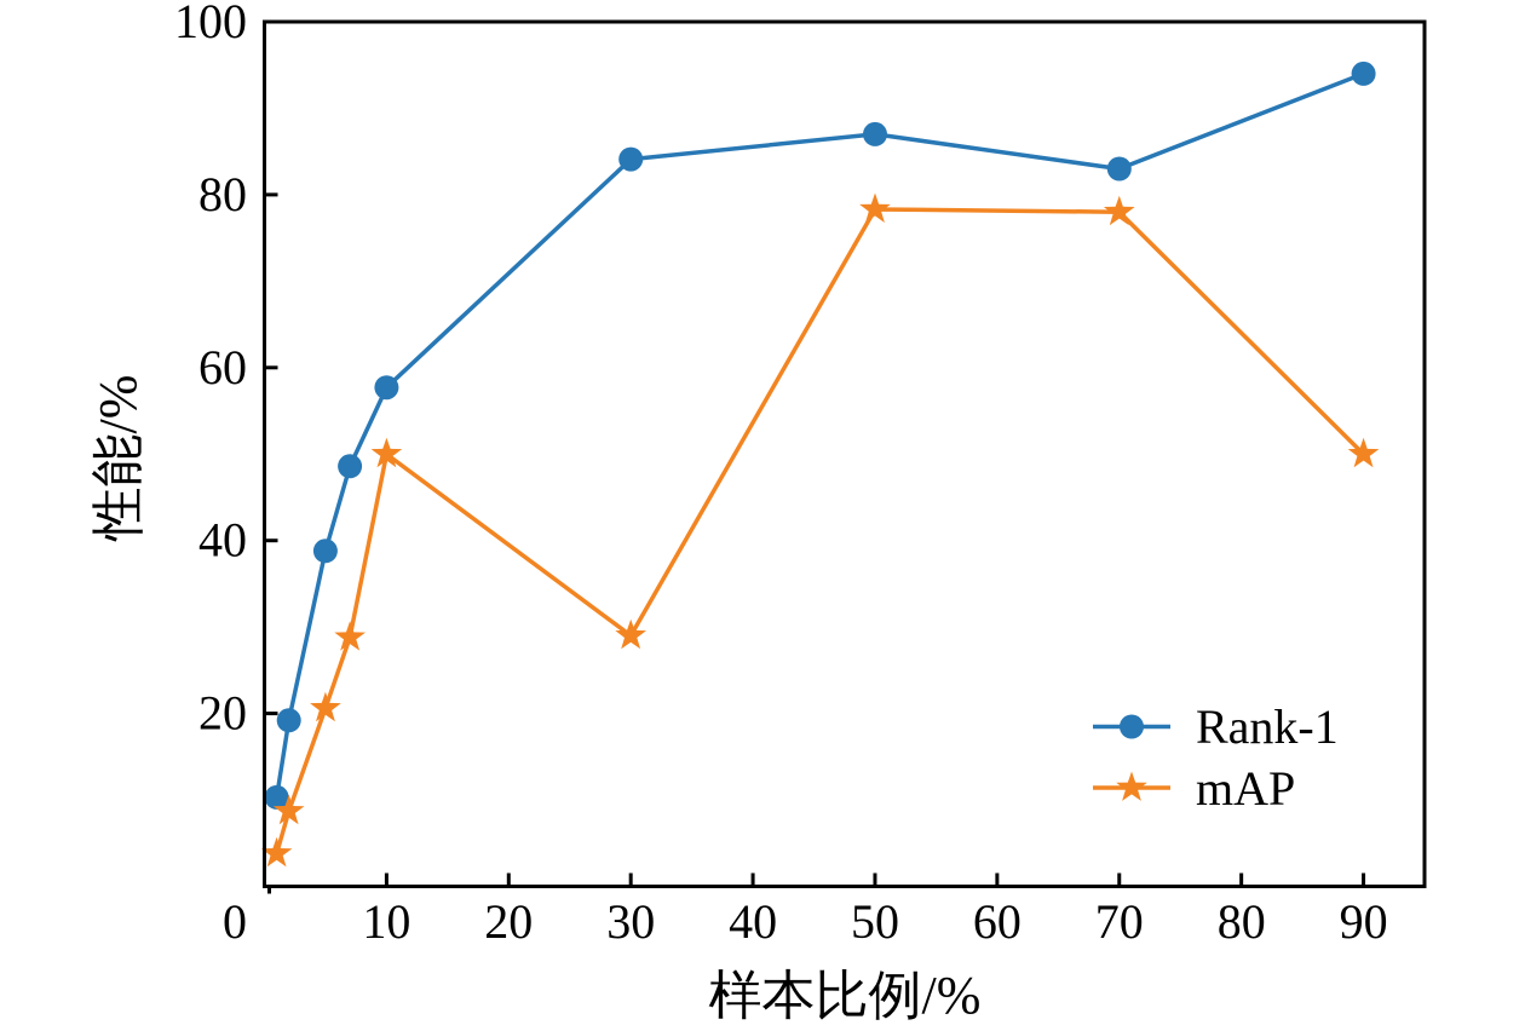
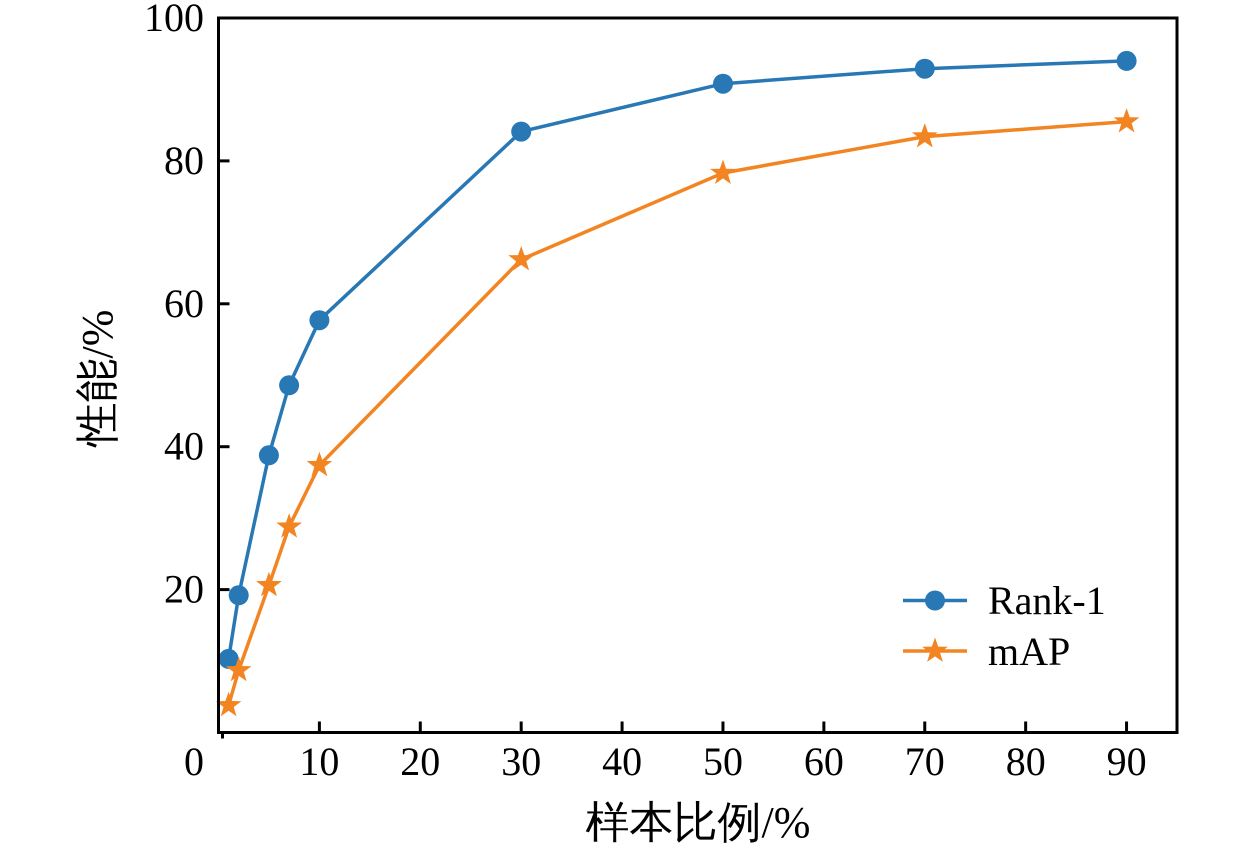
mAP/10: 50 -> 37
mAP/30: 29 -> 66
Rank-1/50: 87 -> 91
Rank-1/70: 83 -> 93
mAP/70: 78 -> 83
mAP/90: 50 -> 86
